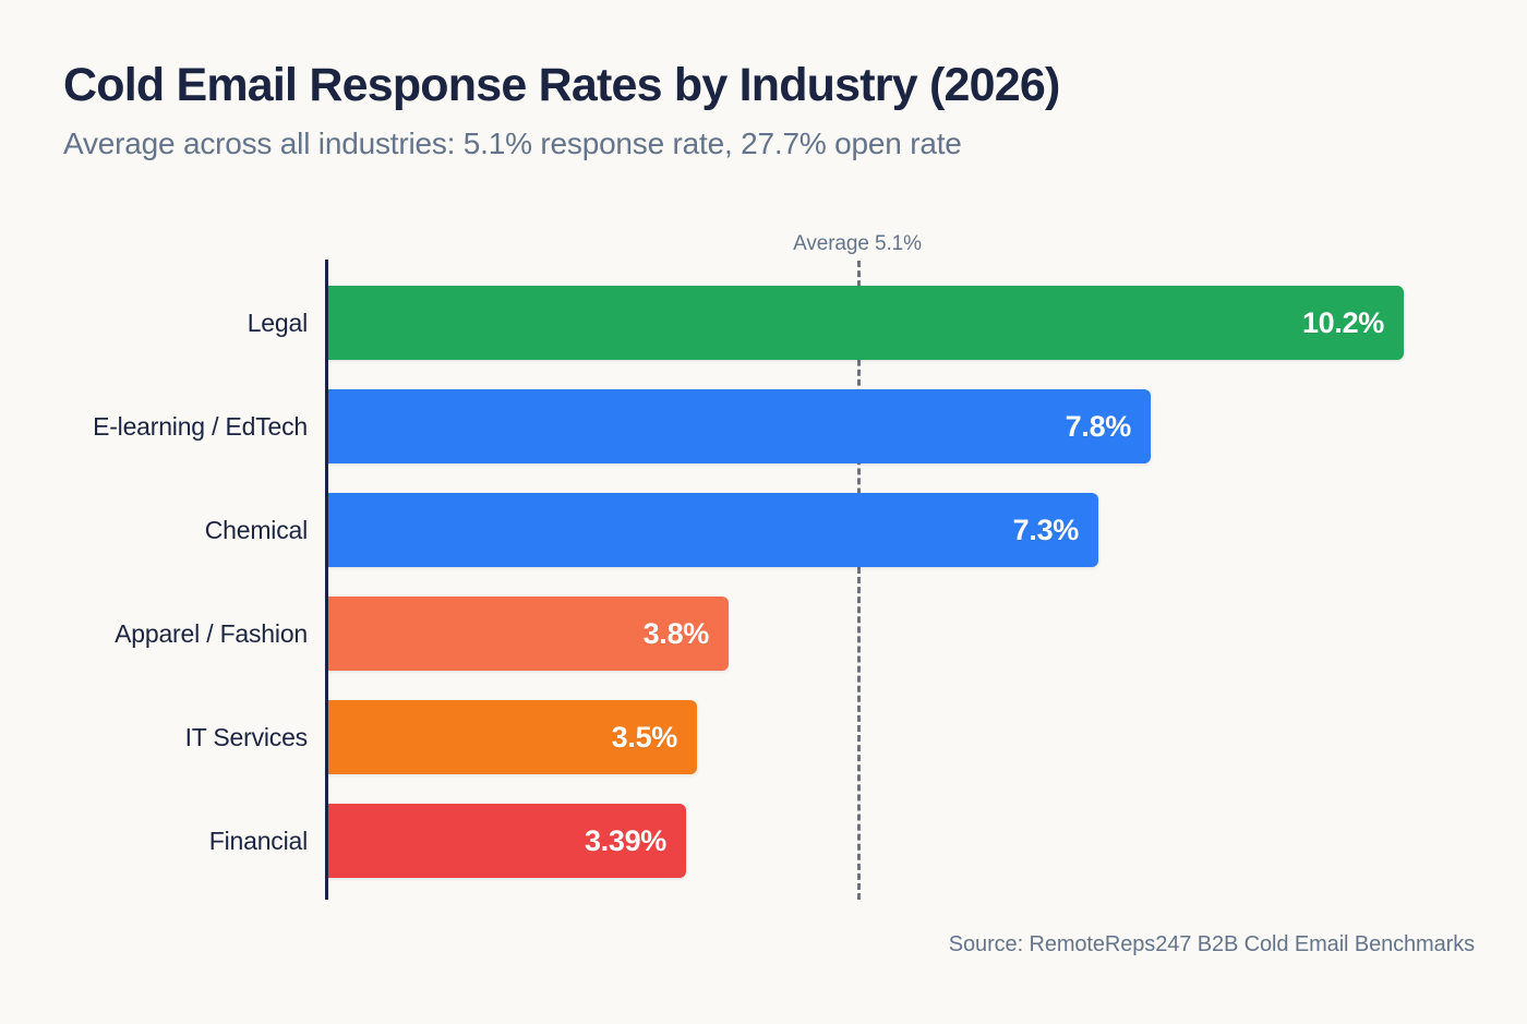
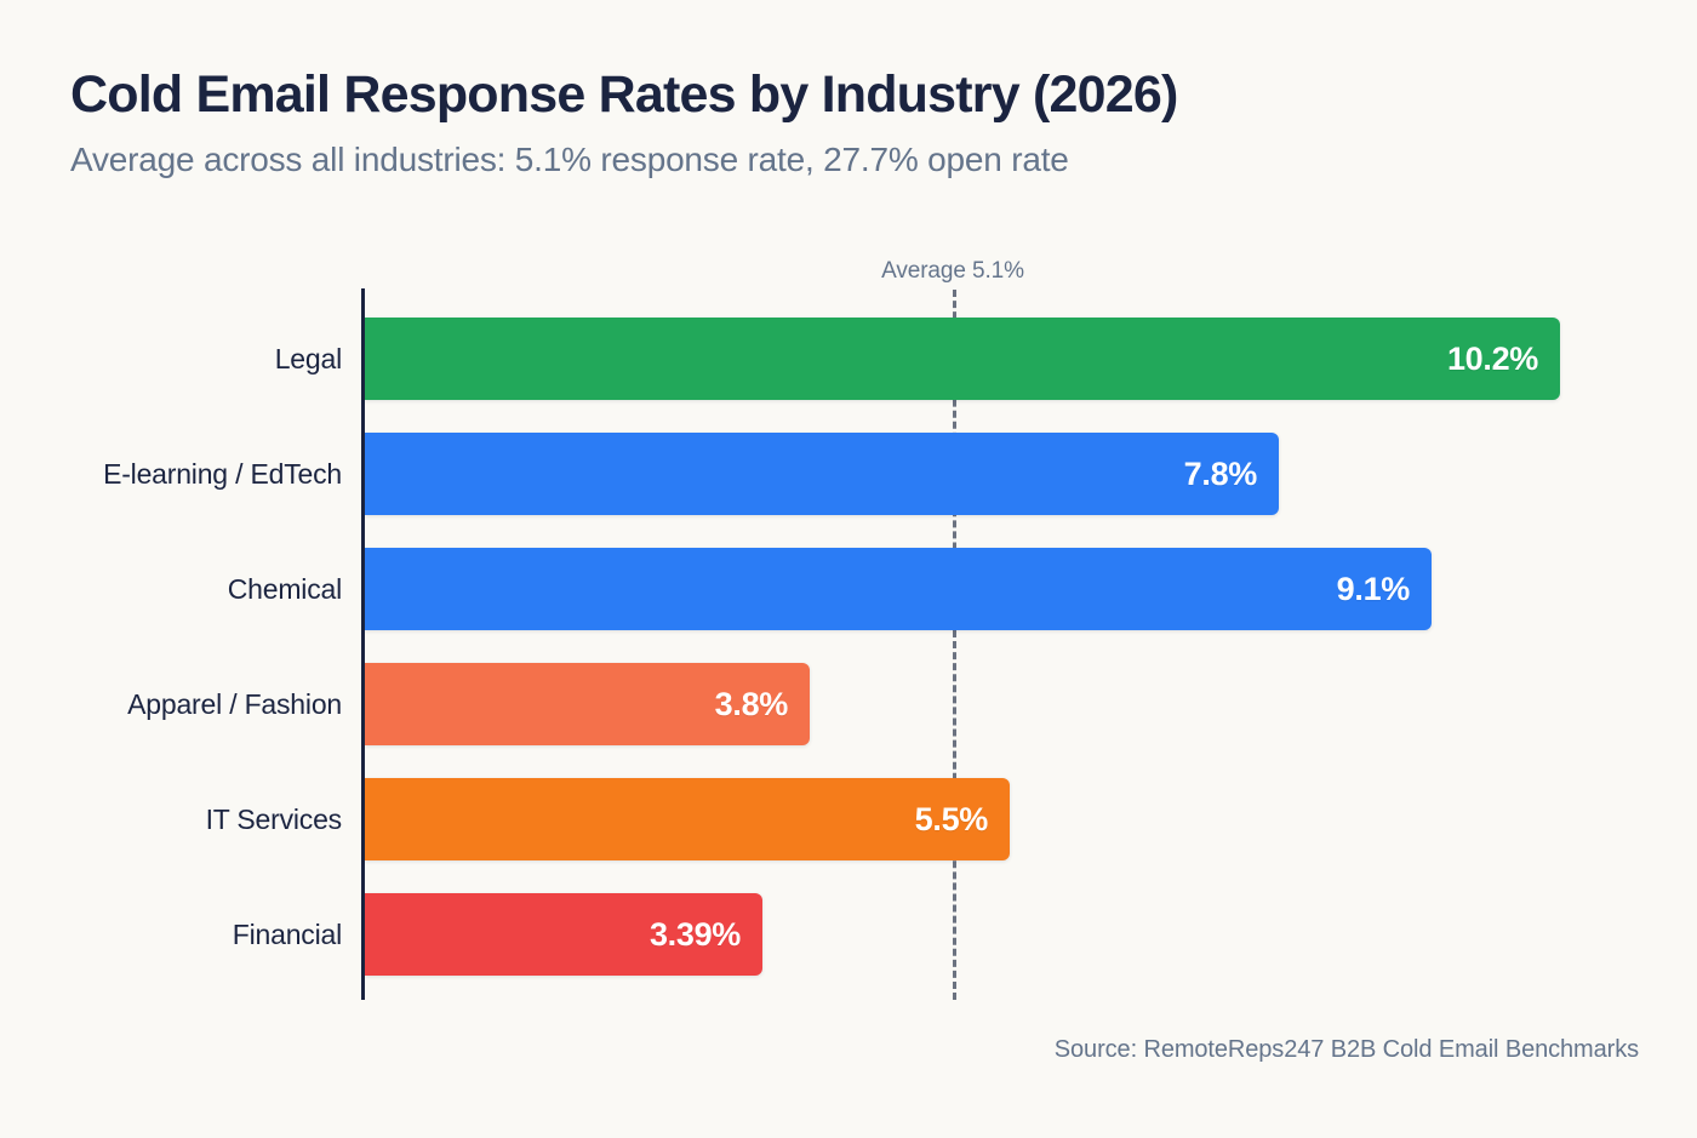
Chemical: 7.3% -> 9.1%
IT Services: 3.5% -> 5.5%
